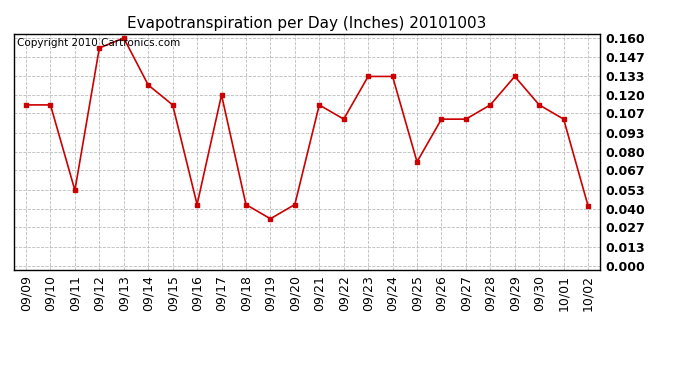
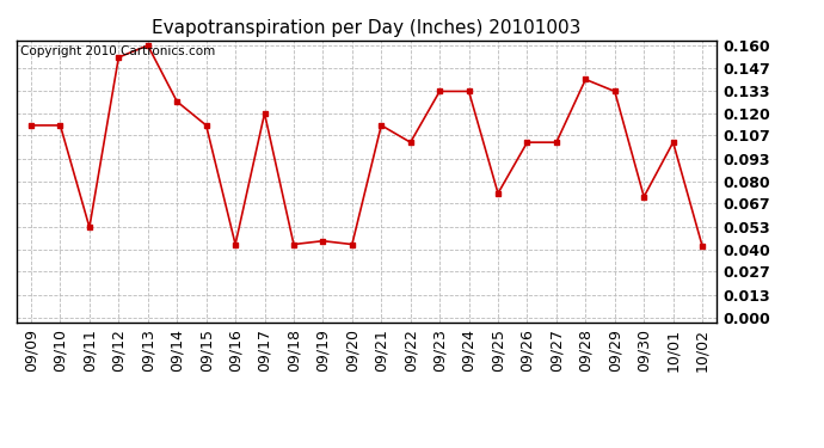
09/19: 0.033 -> 0.045
09/28: 0.113 -> 0.140
09/30: 0.113 -> 0.071
